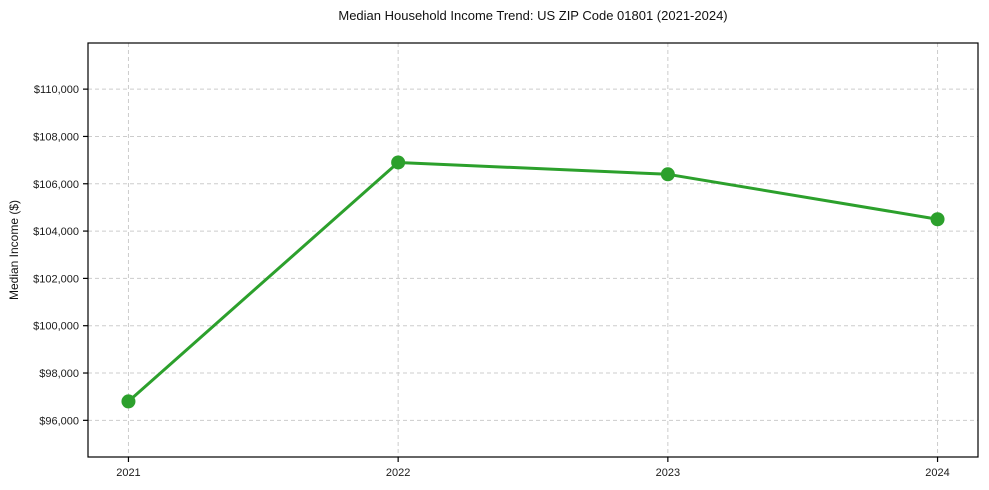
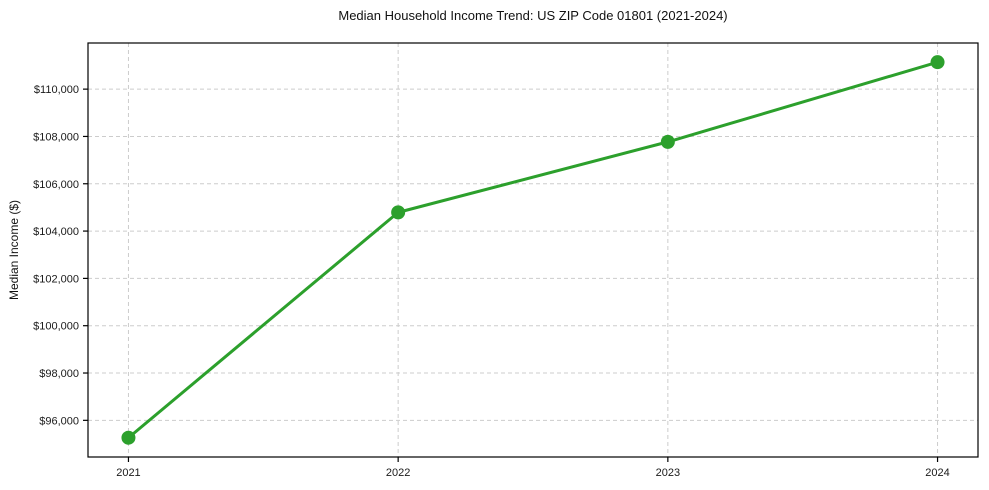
2021: $96800 -> $95300
2022: $106900 -> $104800
2023: $106400 -> $107800
2024: $104500 -> $111100
